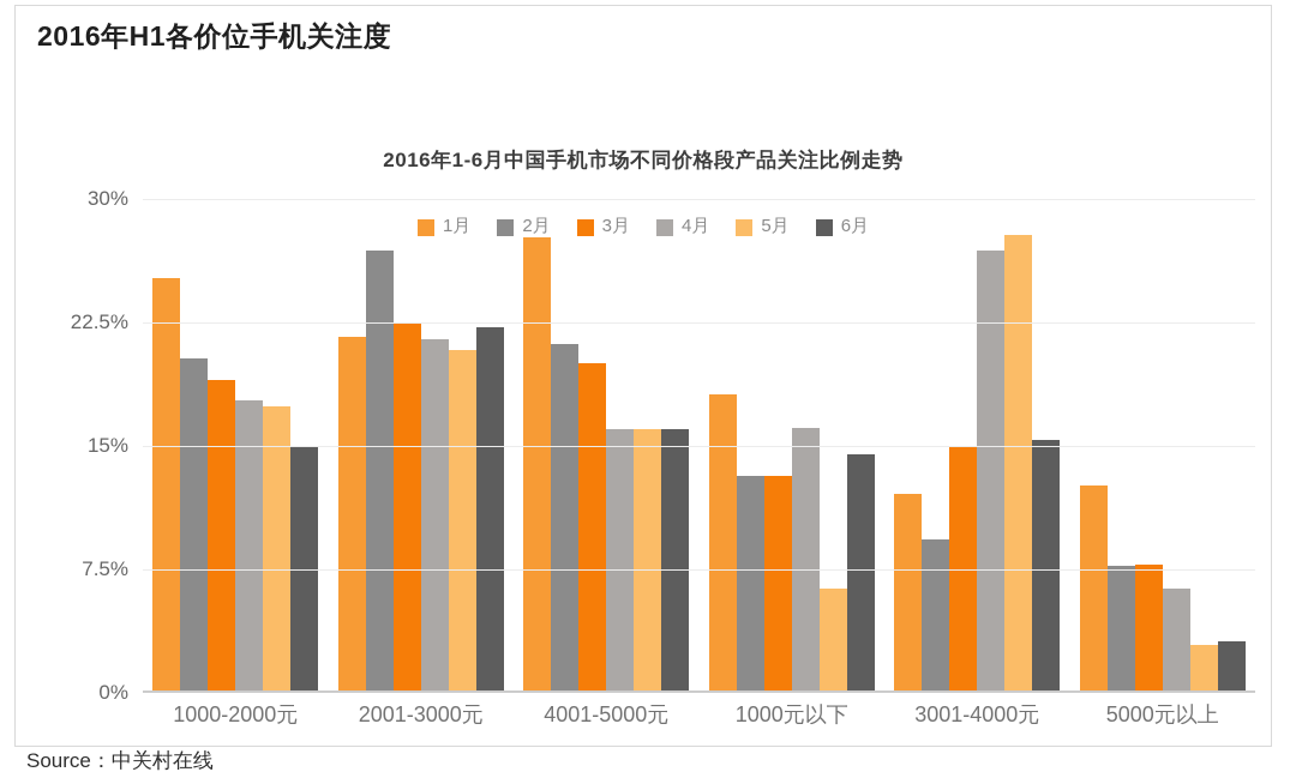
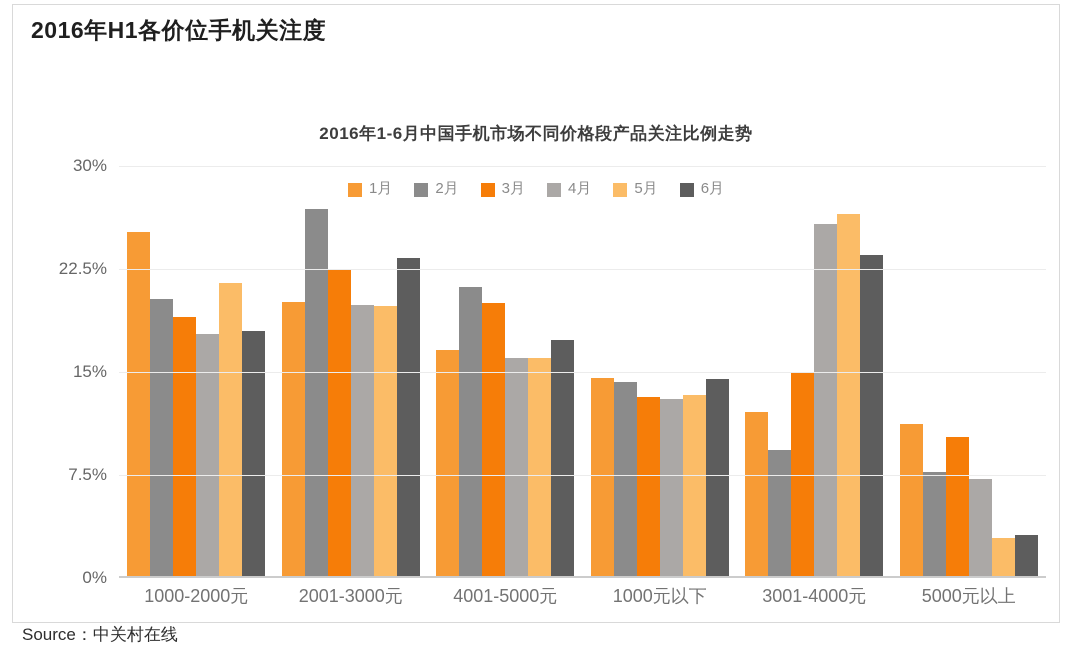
5月/1000-2000元: 17.4% -> 21.5%
6月/1000-2000元: 14.9% -> 18.0%
1月/2001-3000元: 21.6% -> 20.1%
4月/2001-3000元: 21.5% -> 19.9%
5月/2001-3000元: 20.8% -> 19.8%
6月/2001-3000元: 22.2% -> 23.3%
1月/4001-5000元: 27.7% -> 16.6%
6月/4001-5000元: 16.0% -> 17.3%
1月/1000元以下: 18.1% -> 14.6%
2月/1000元以下: 13.2% -> 14.3%
4月/1000元以下: 16.1% -> 13.0%
5月/1000元以下: 6.3% -> 13.3%
4月/3001-4000元: 26.9% -> 25.8%
5月/3001-4000元: 27.8% -> 26.5%
6月/3001-4000元: 15.4% -> 23.5%
1月/5000元以上: 12.6% -> 11.2%
3月/5000元以上: 7.8% -> 10.3%
4月/5000元以上: 6.3% -> 7.2%
